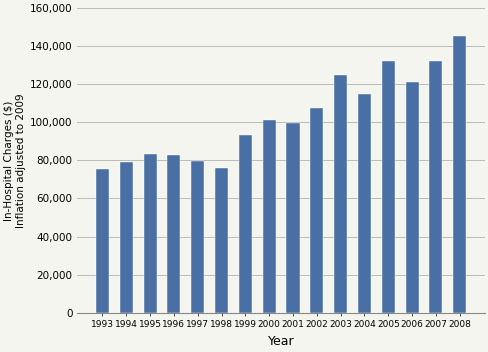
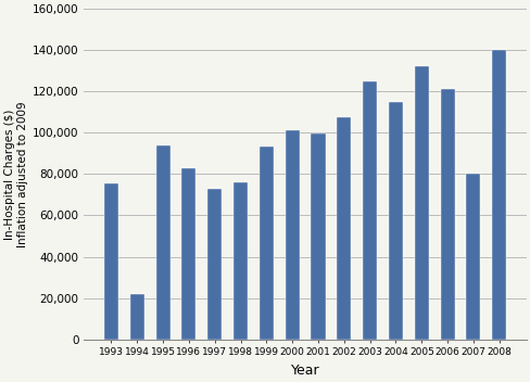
1994: 79,000 -> 22,000
1995: 84,000 -> 94,000
1997: 80,000 -> 73,000
2007: 132,000 -> 80,000
2008: 146,000 -> 140,000
